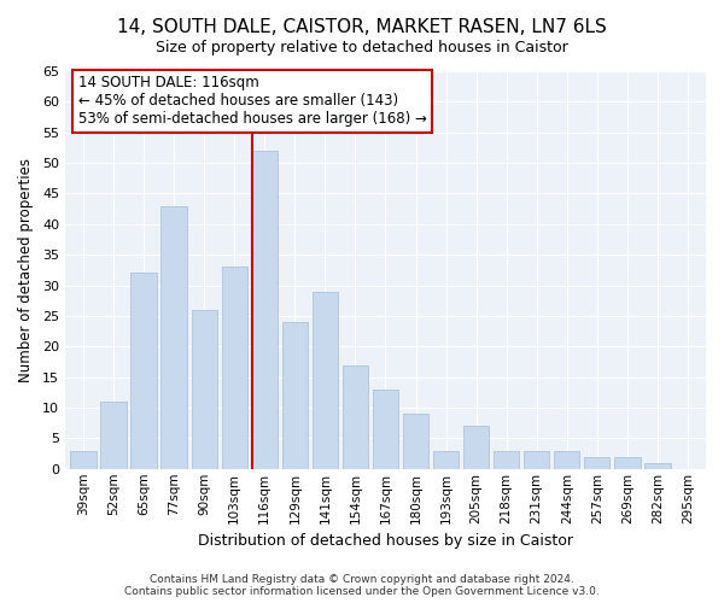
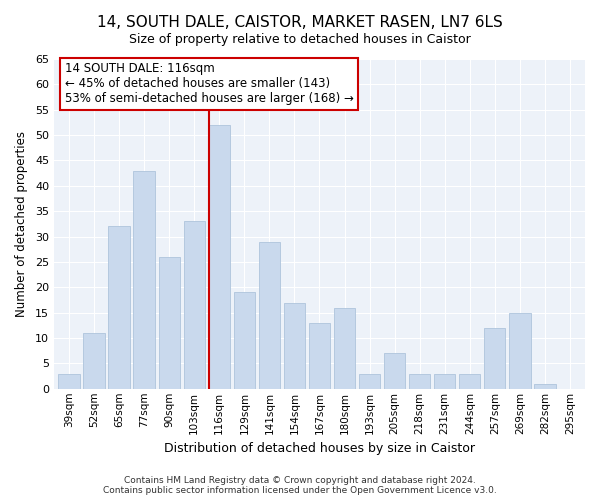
129sqm: 24 -> 19
180sqm: 9 -> 16
257sqm: 2 -> 12
269sqm: 2 -> 15
